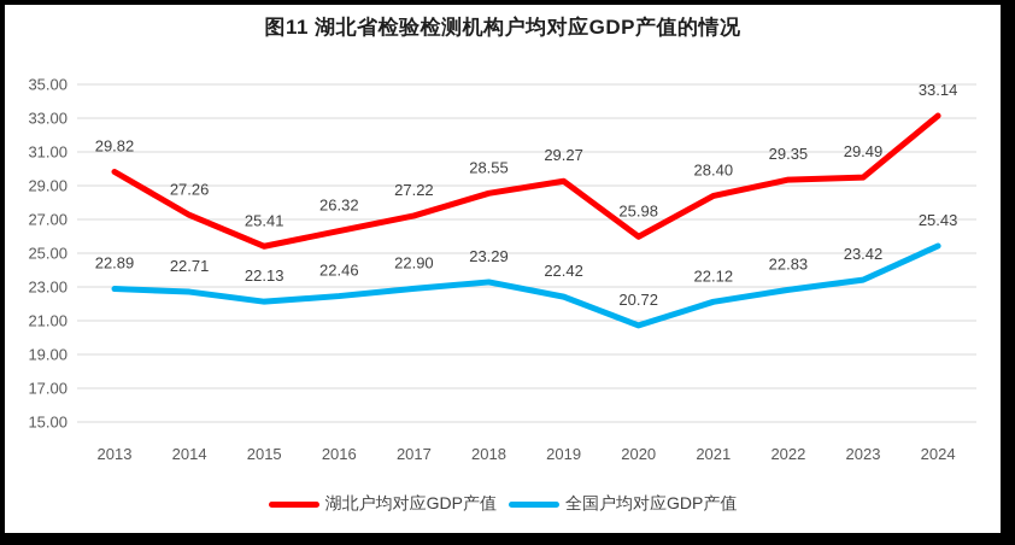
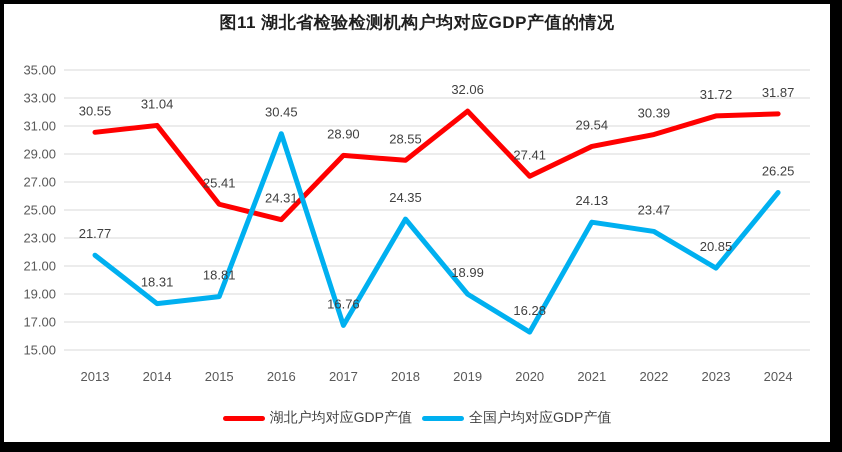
湖北户均对应GDP产值/2013: 29.82 -> 30.55
全国户均对应GDP产值/2013: 22.89 -> 21.77
湖北户均对应GDP产值/2014: 27.26 -> 31.04
全国户均对应GDP产值/2014: 22.71 -> 18.31
全国户均对应GDP产值/2015: 22.13 -> 18.81
湖北户均对应GDP产值/2016: 26.32 -> 24.31
全国户均对应GDP产值/2016: 22.46 -> 30.45
湖北户均对应GDP产值/2017: 27.22 -> 28.90
全国户均对应GDP产值/2017: 22.90 -> 16.76
全国户均对应GDP产值/2018: 23.29 -> 24.35
湖北户均对应GDP产值/2019: 29.27 -> 32.06
全国户均对应GDP产值/2019: 22.42 -> 18.99
湖北户均对应GDP产值/2020: 25.98 -> 27.41
全国户均对应GDP产值/2020: 20.72 -> 16.28
湖北户均对应GDP产值/2021: 28.40 -> 29.54
全国户均对应GDP产值/2021: 22.12 -> 24.13
湖北户均对应GDP产值/2022: 29.35 -> 30.39
全国户均对应GDP产值/2022: 22.83 -> 23.47
湖北户均对应GDP产值/2023: 29.49 -> 31.72
全国户均对应GDP产值/2023: 23.42 -> 20.85
湖北户均对应GDP产值/2024: 33.14 -> 31.87
全国户均对应GDP产值/2024: 25.43 -> 26.25
